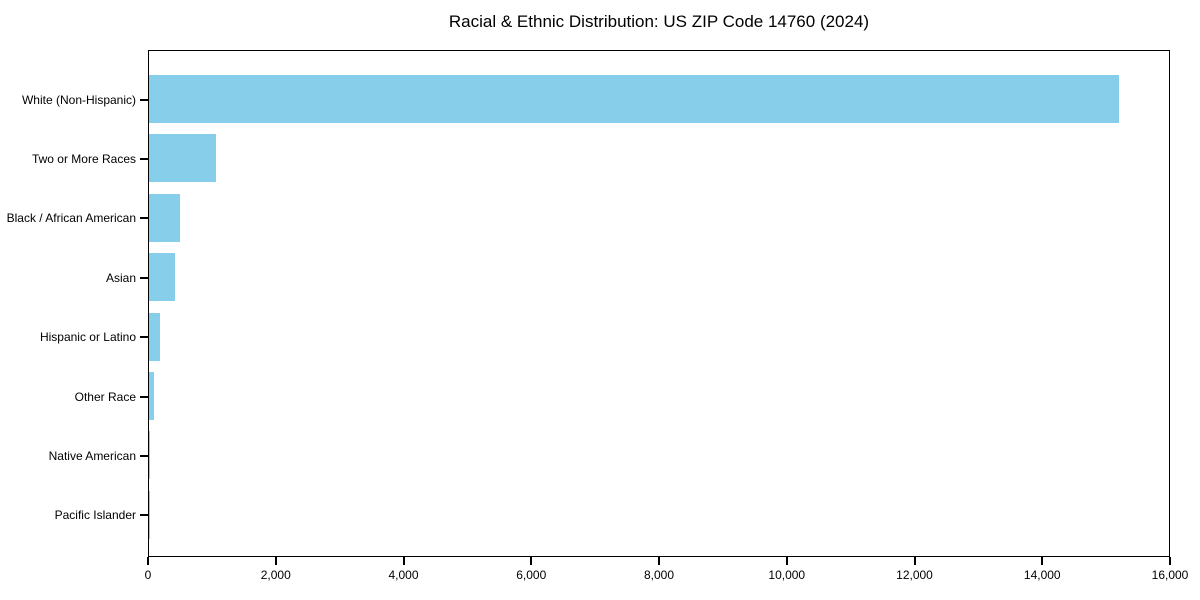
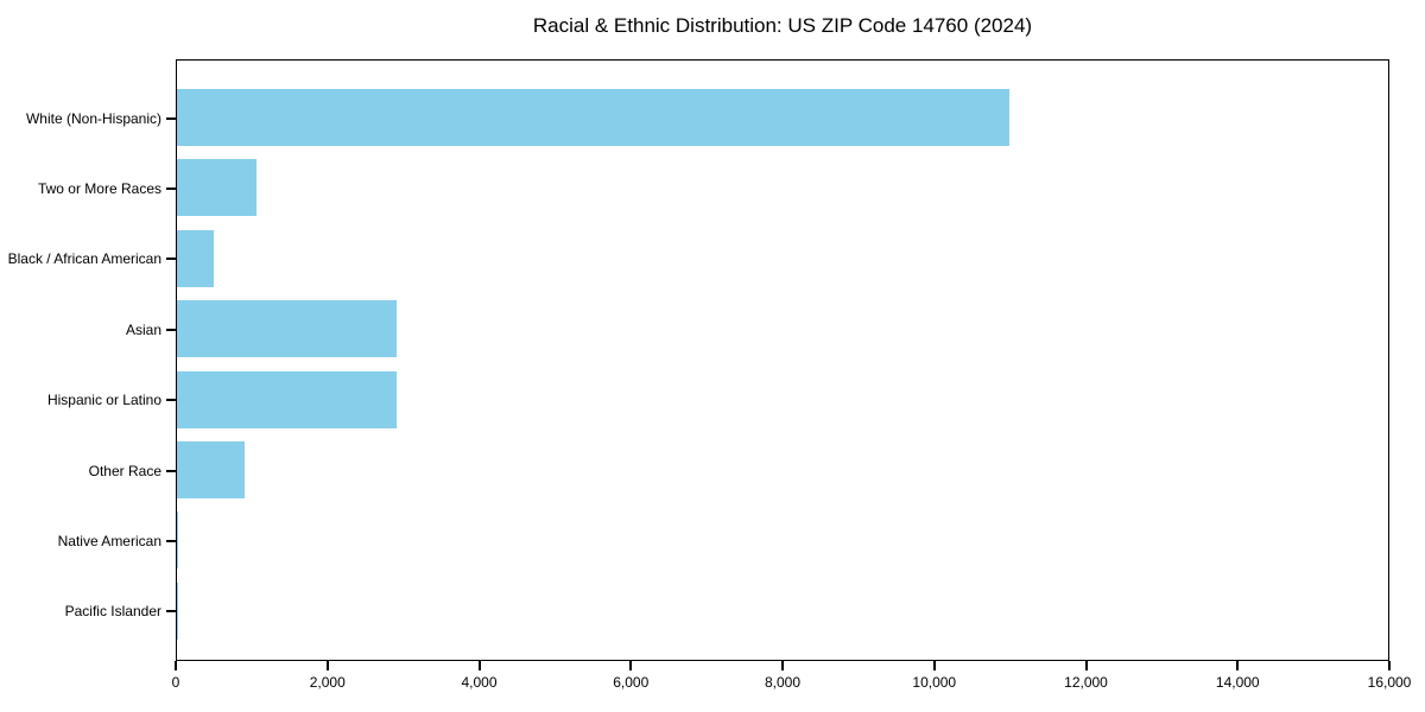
White (Non-Hispanic): 15200 -> 11000
Asian: 400 -> 2900
Hispanic or Latino: 200 -> 2900
Other Race: 100 -> 900
